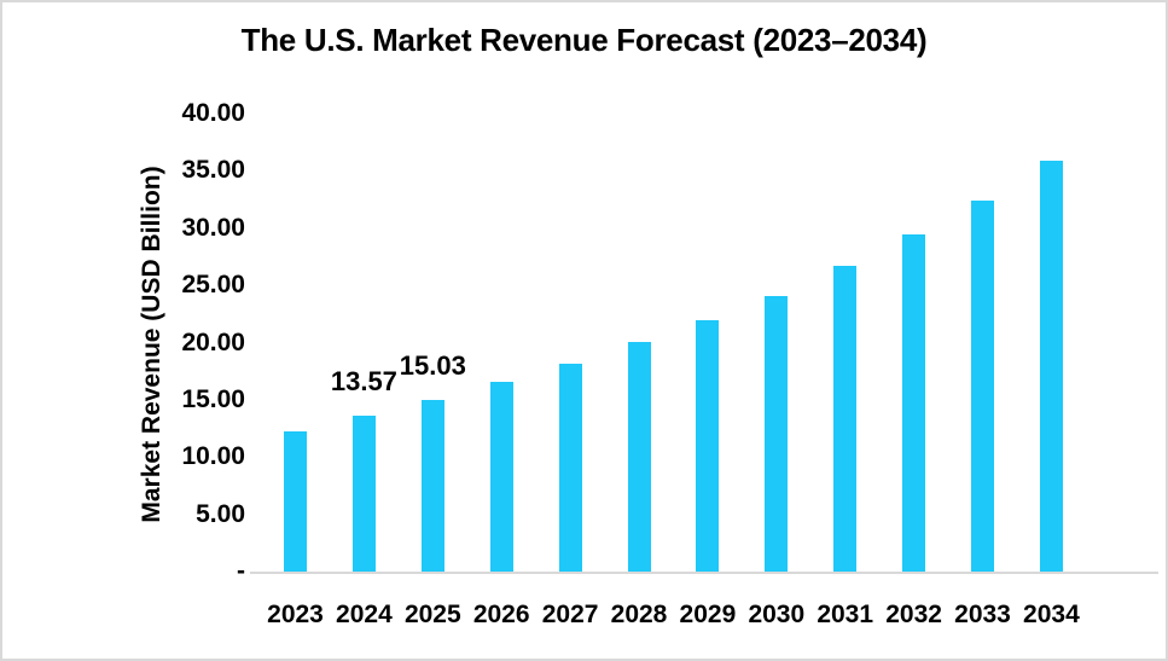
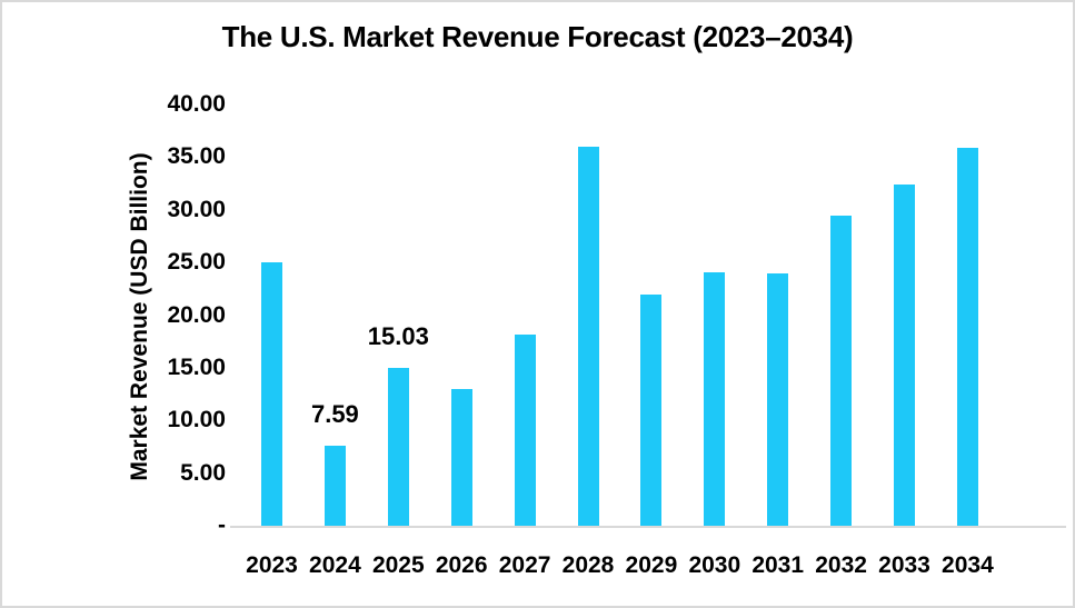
2023: 12 -> 25
2024: 13.57 -> 7.59
2026: 17 -> 13
2028: 20 -> 36
2031: 27 -> 24
